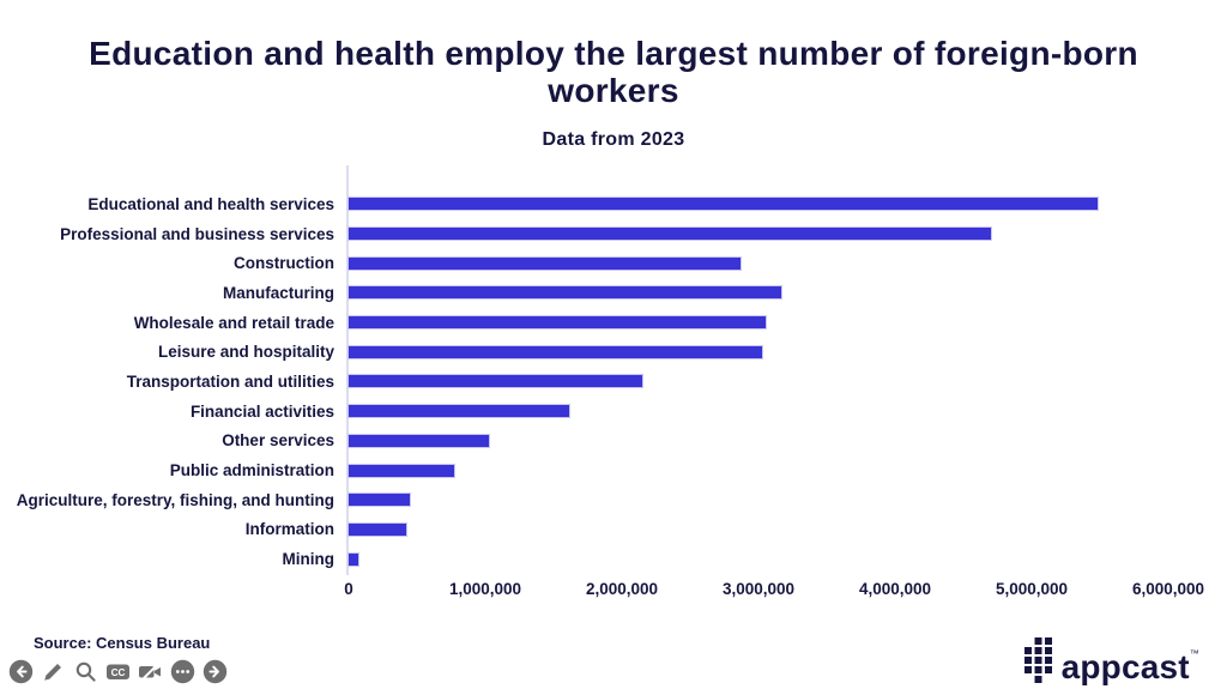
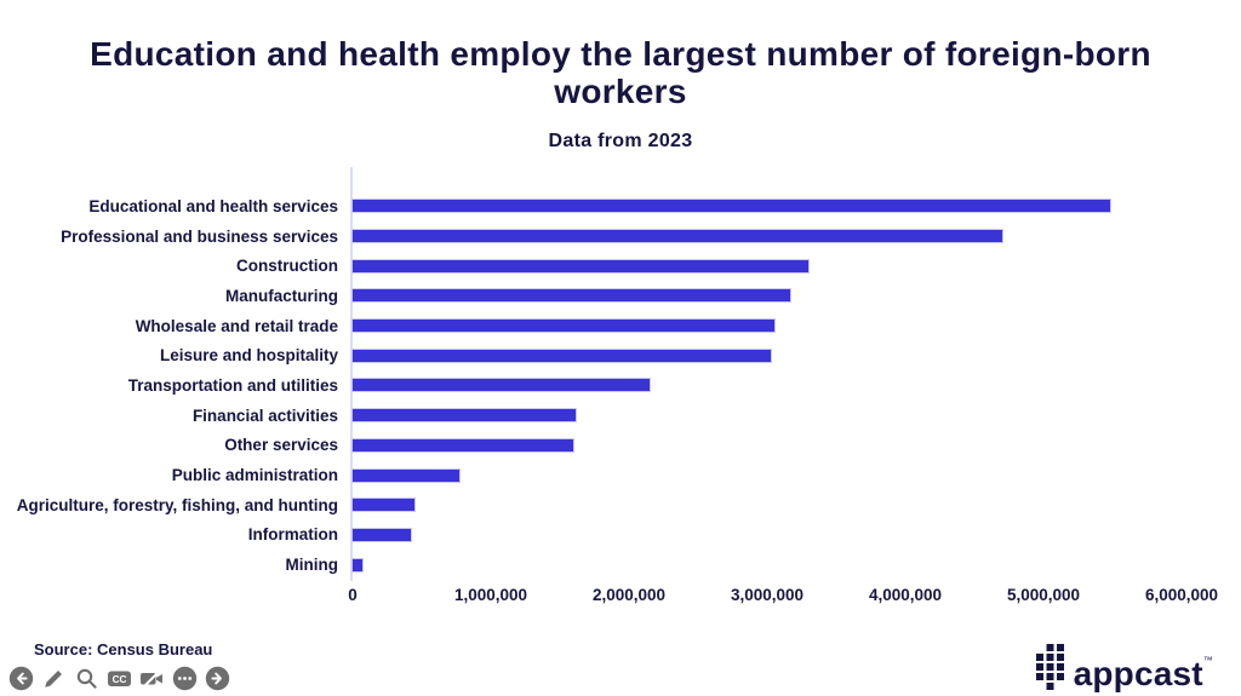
Construction: 2870000 -> 3300000
Other services: 1030000 -> 1600000
